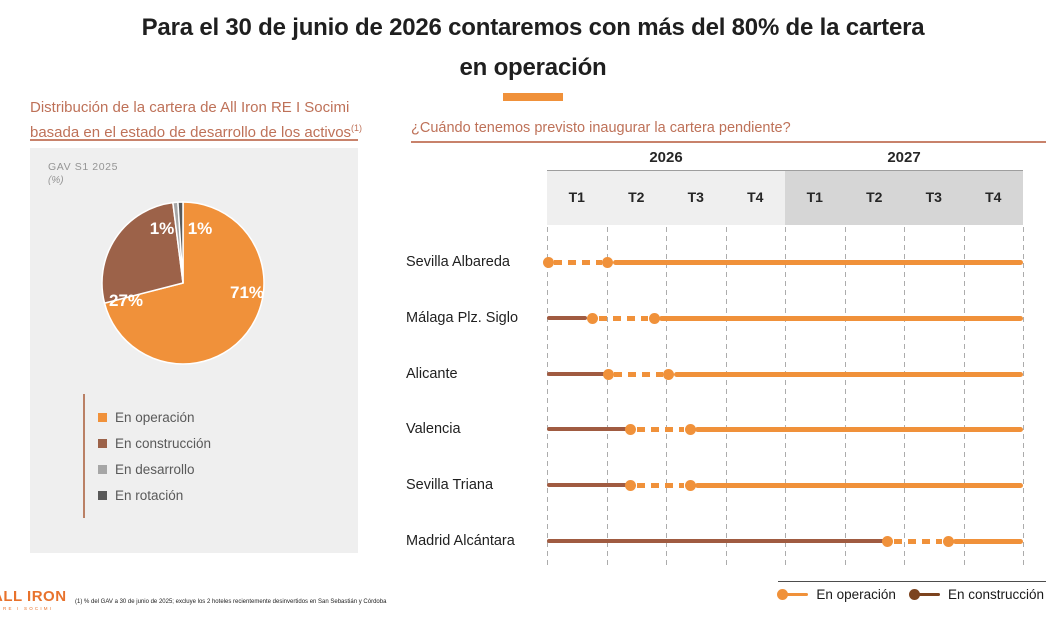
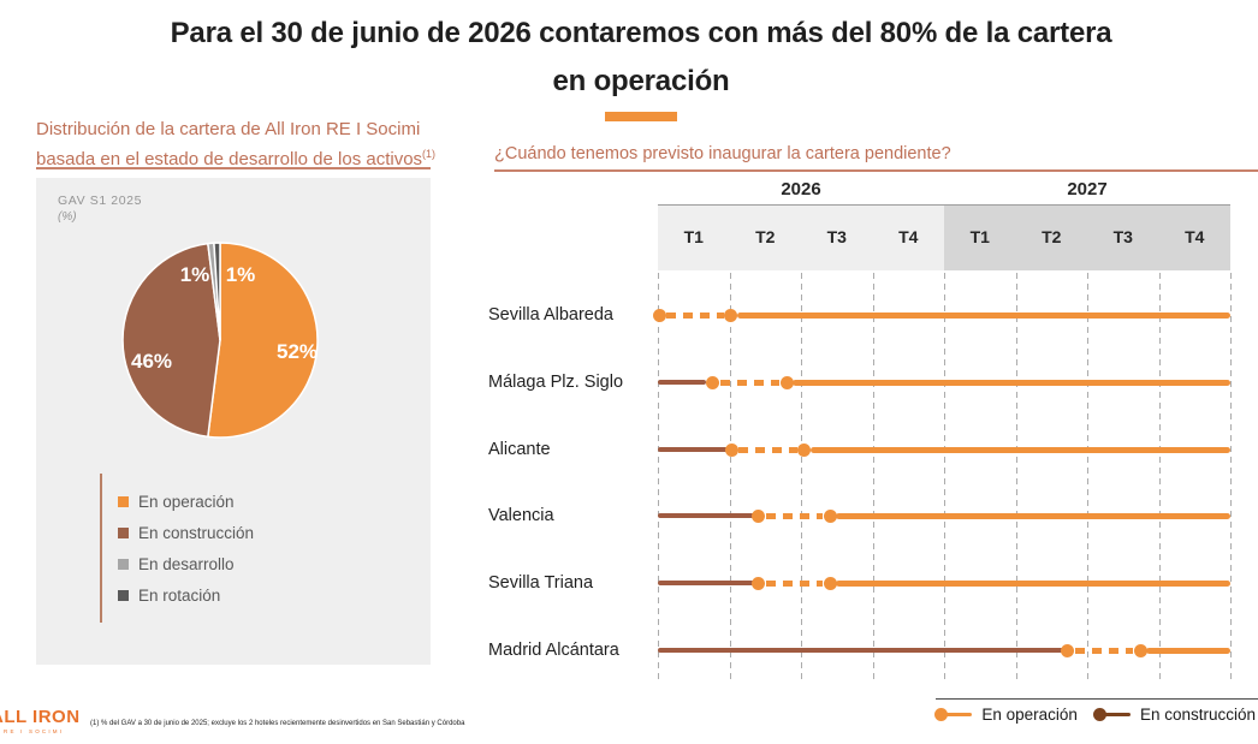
GAV S1 2025 (%)/En operación: 71% -> 52%
GAV S1 2025 (%)/En construcción: 27% -> 46%
